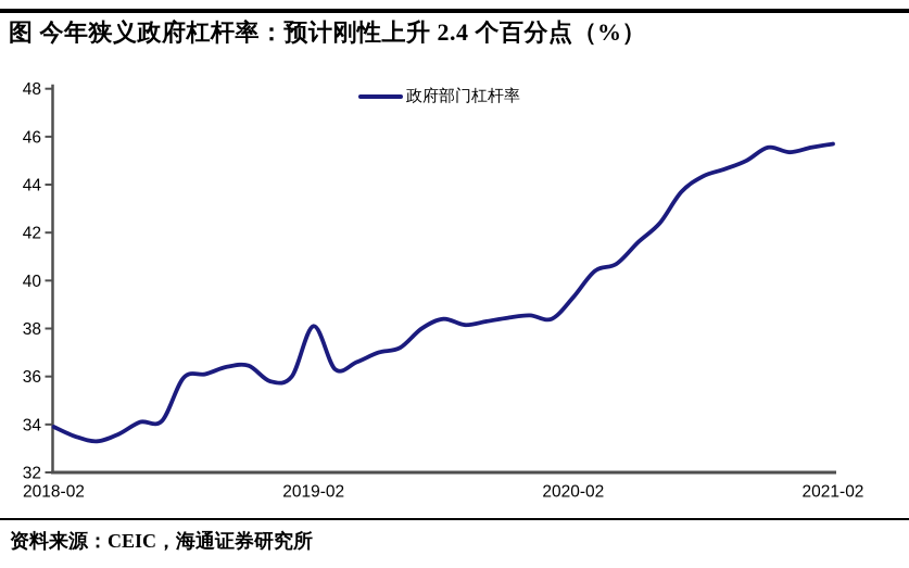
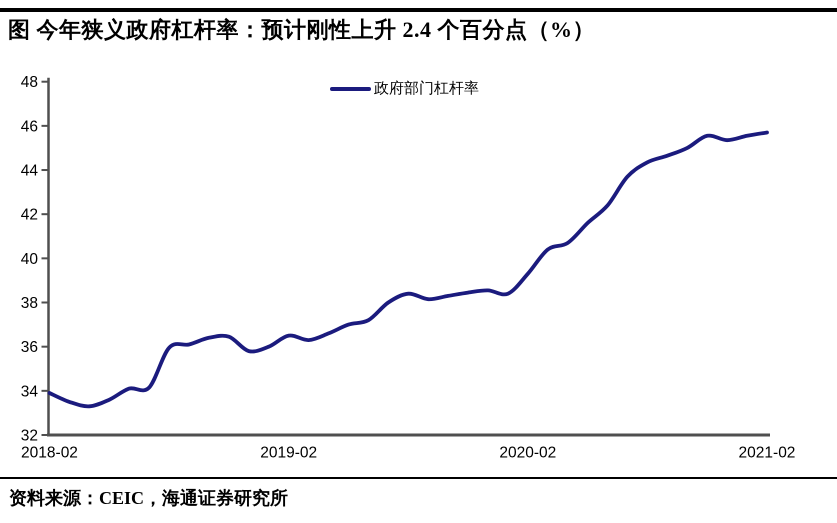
2019-02: 38.1 -> 36.5
